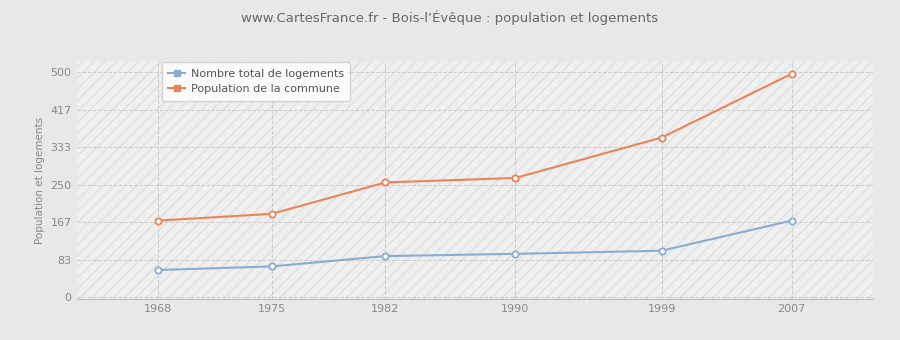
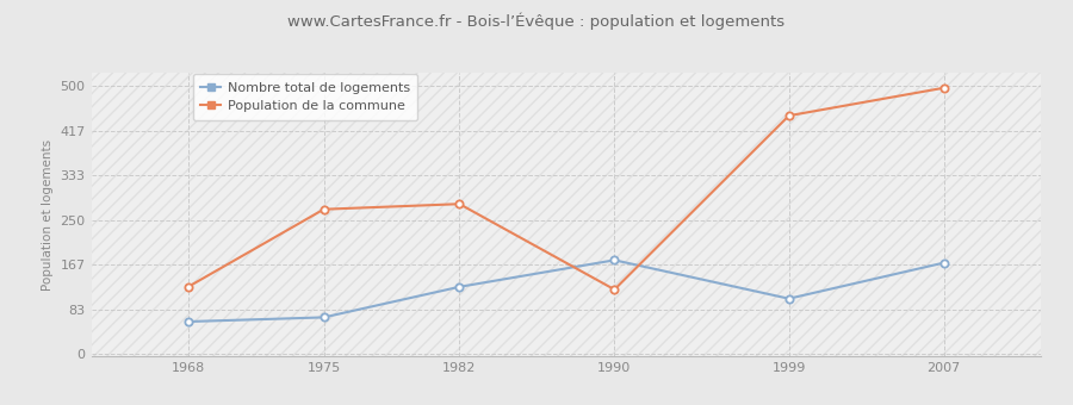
Population de la commune/1968: 170 -> 125
Population de la commune/1975: 185 -> 270
Nombre total de logements/1982: 91 -> 125
Population de la commune/1982: 255 -> 280
Nombre total de logements/1990: 96 -> 175
Population de la commune/1990: 265 -> 120
Population de la commune/1999: 355 -> 445
